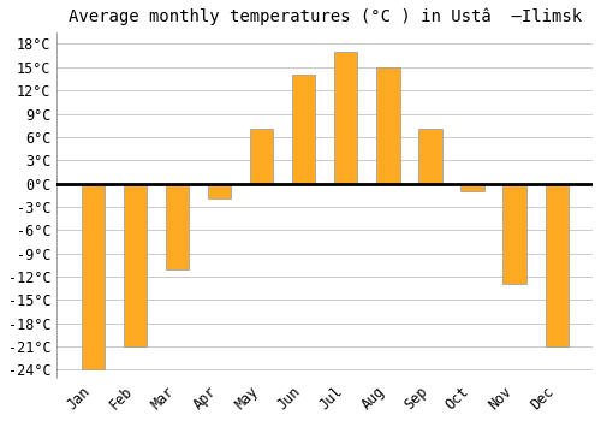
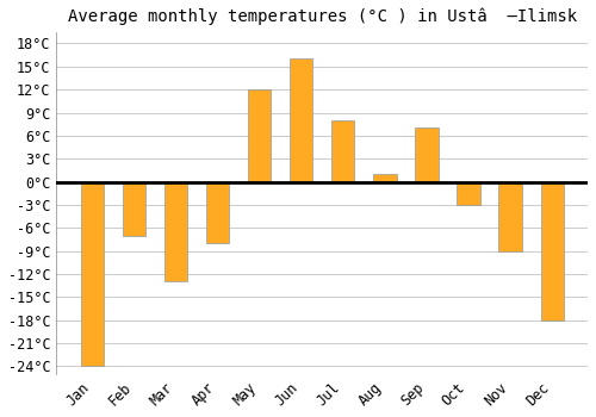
Feb: -21°C -> -7°C
Mar: -11°C -> -13°C
Apr: -2°C -> -8°C
May: 7°C -> 12°C
Jun: 14°C -> 16°C
Jul: 17°C -> 8°C
Aug: 15°C -> 1°C
Oct: -1°C -> -3°C
Nov: -13°C -> -9°C
Dec: -21°C -> -18°C
